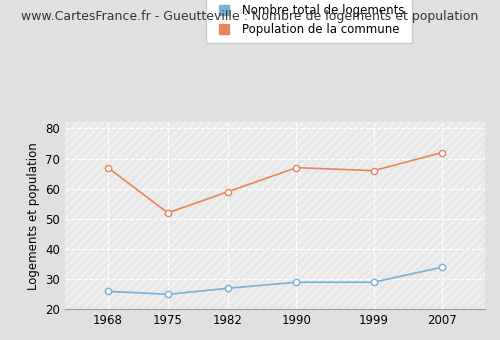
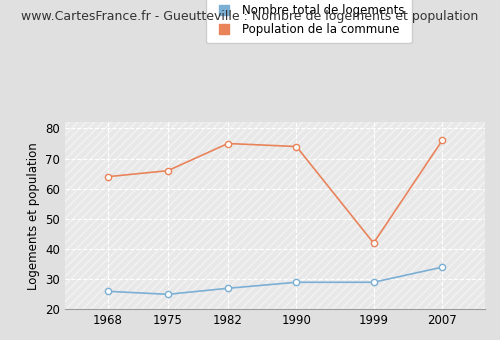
Population de la commune/1968: 67 -> 64
Population de la commune/1975: 52 -> 66
Population de la commune/1982: 59 -> 75
Population de la commune/1990: 67 -> 74
Population de la commune/1999: 66 -> 42
Population de la commune/2007: 72 -> 76
